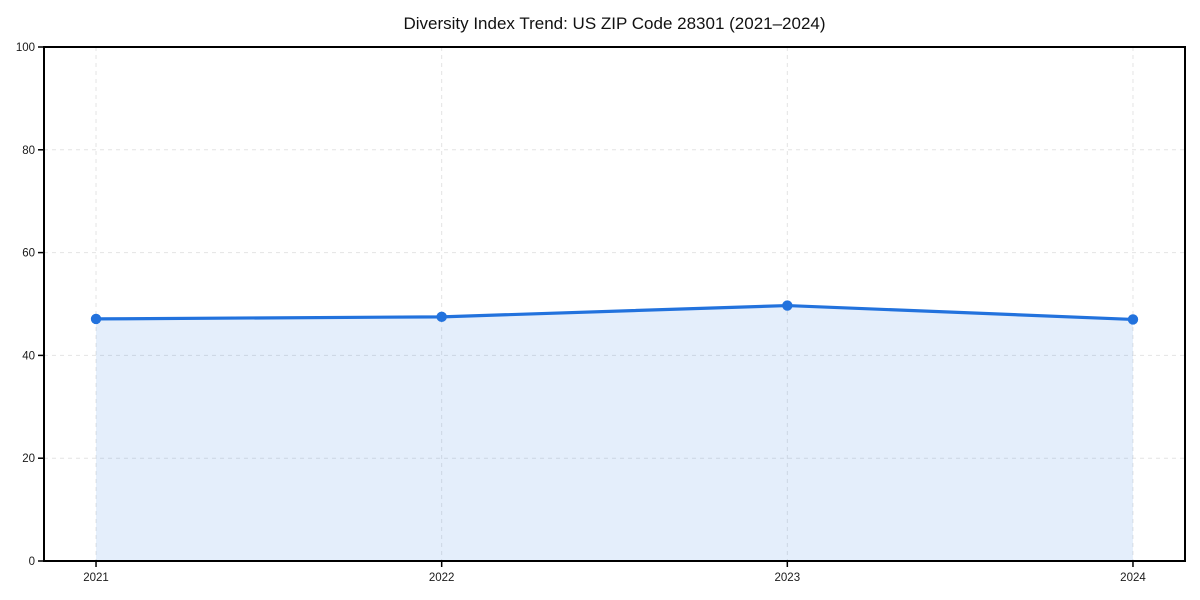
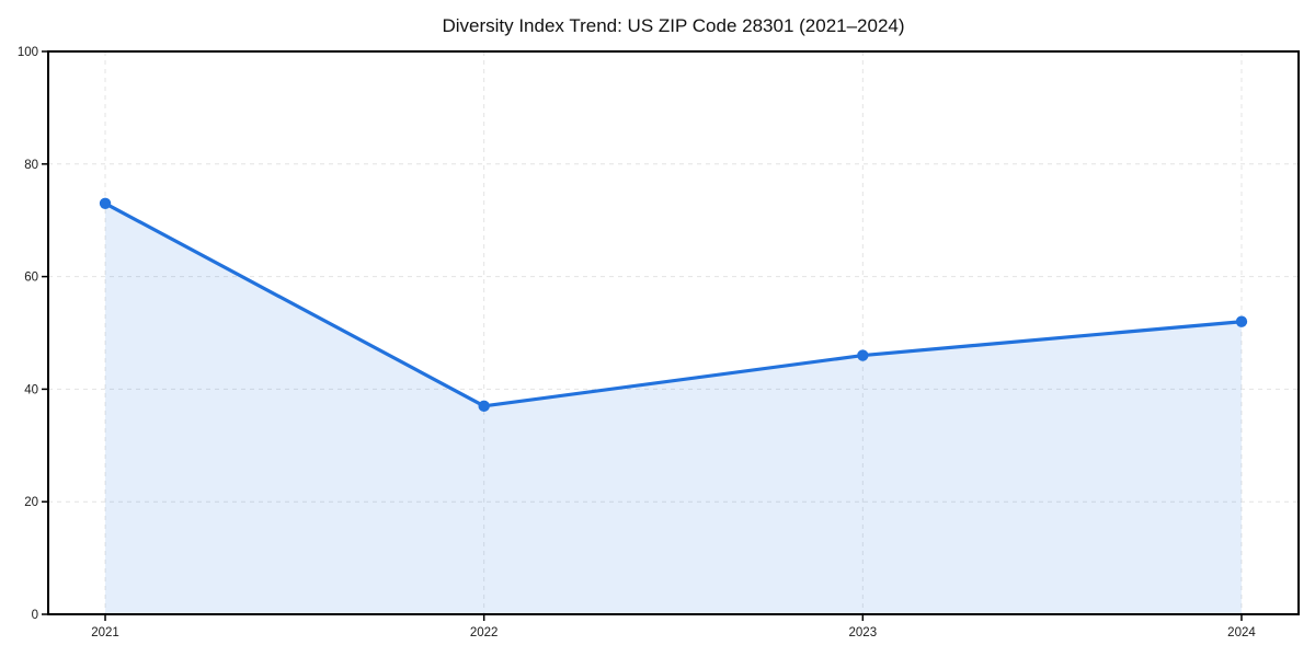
2021: 47 -> 73
2022: 48 -> 37
2023: 50 -> 46
2024: 47 -> 52
